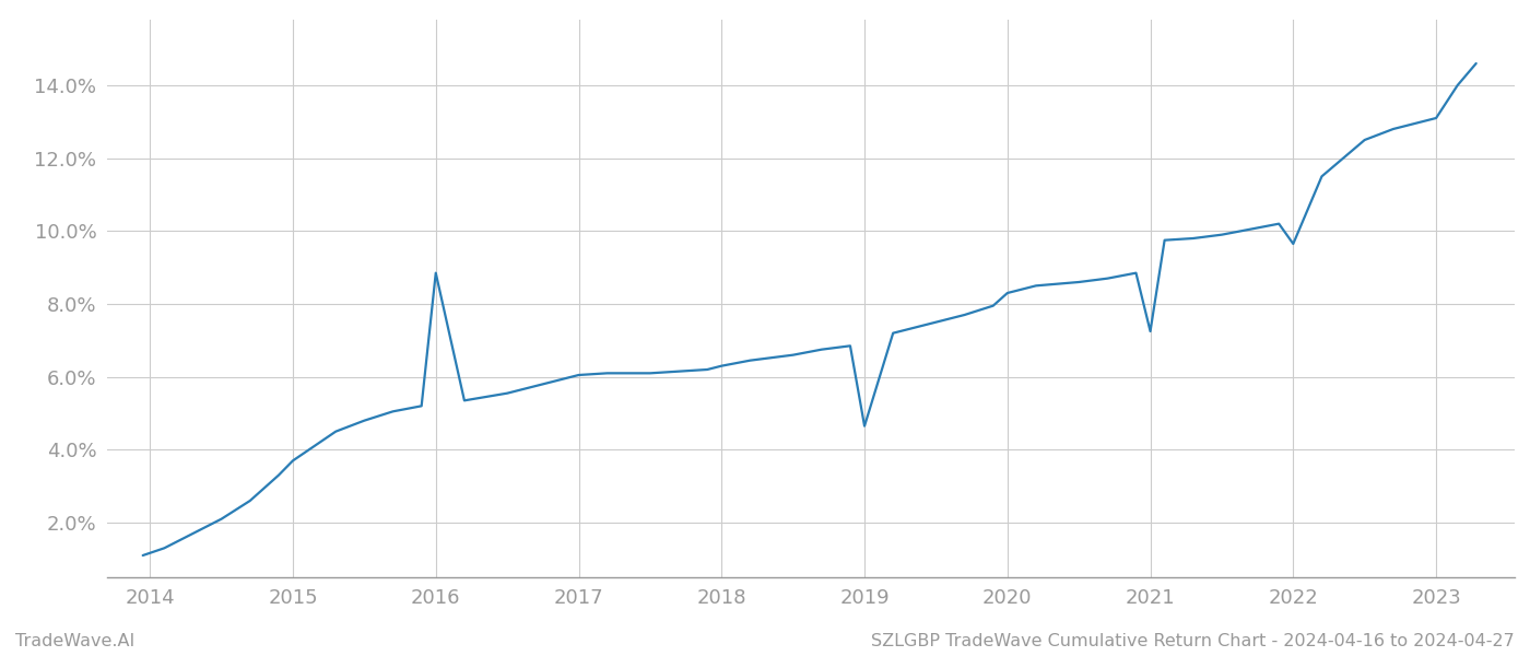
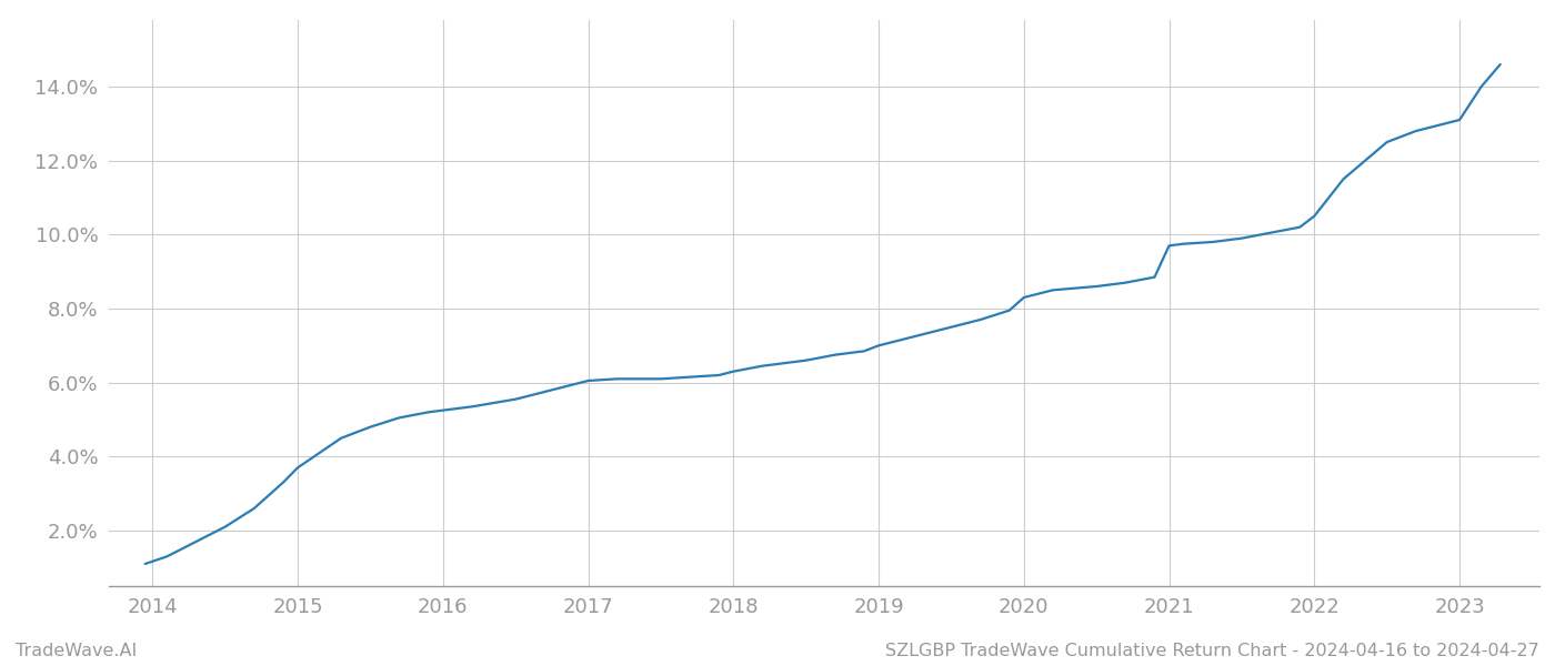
2016: 8.85% -> 5.25%
2019: 4.65% -> 7.00%
2021: 7.25% -> 9.70%
2022: 9.65% -> 10.50%
